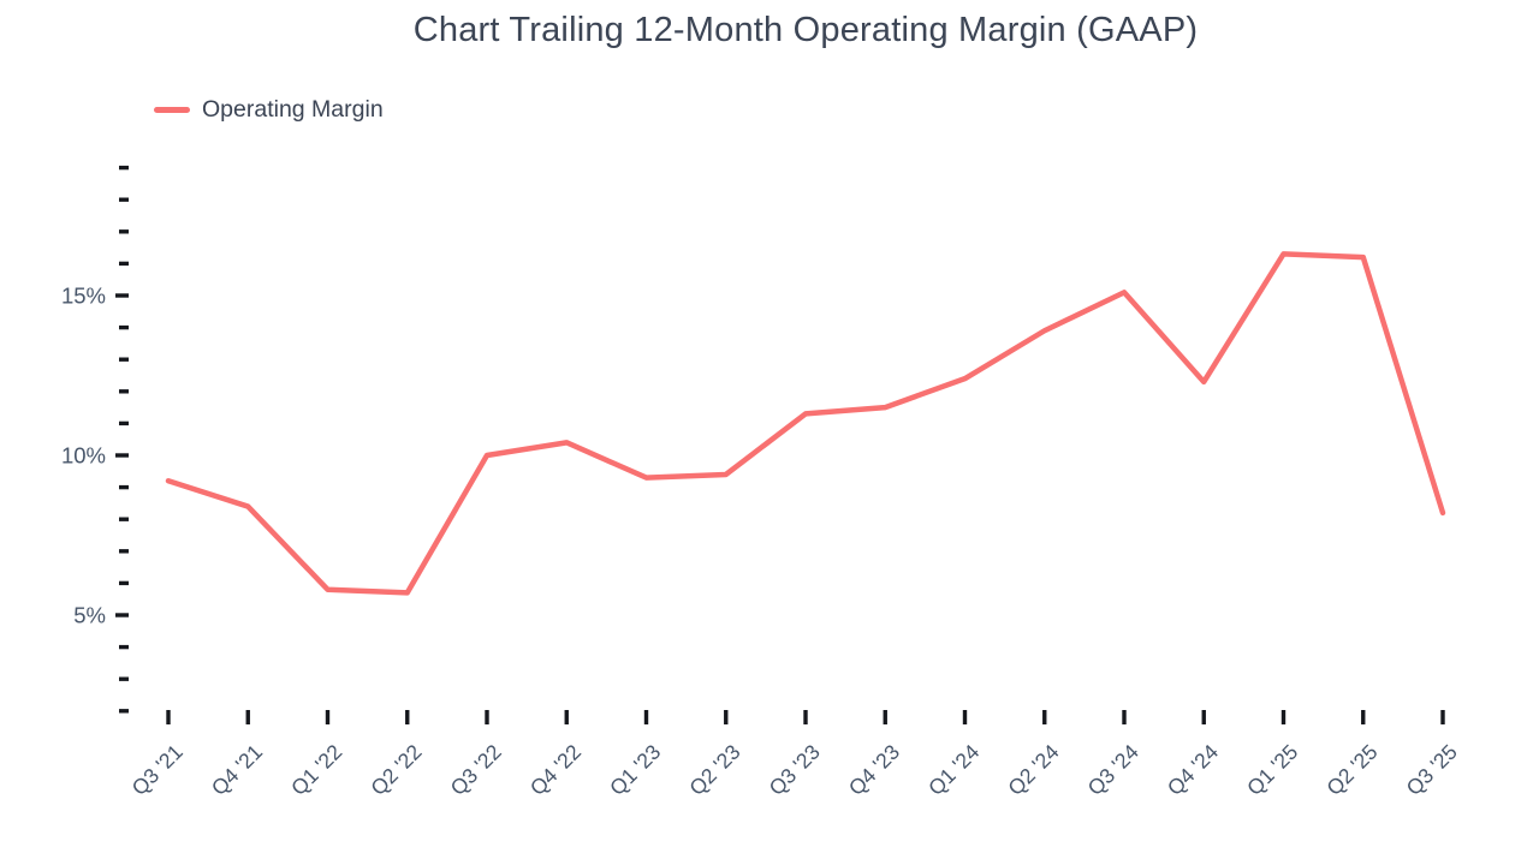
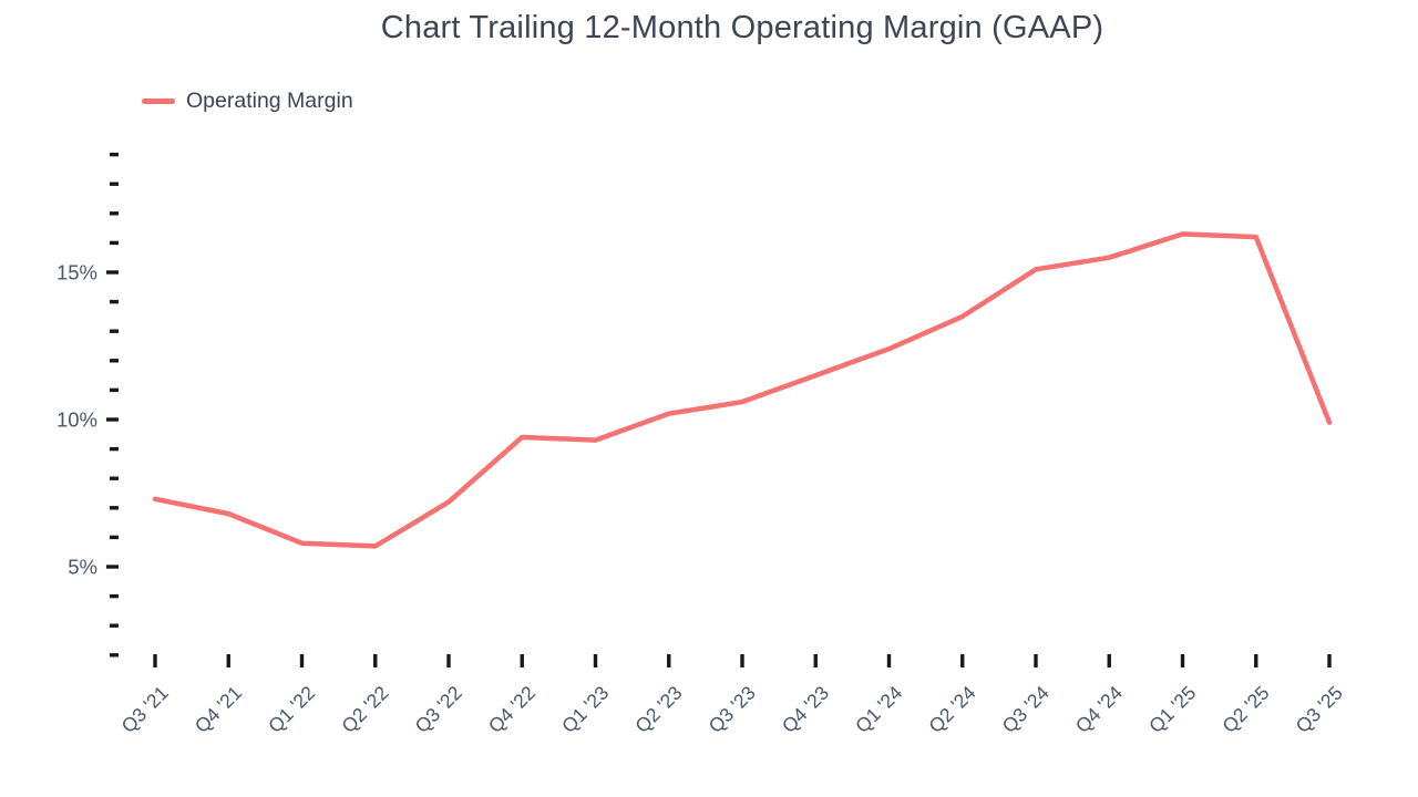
Q3 '21: 9.2% -> 7.3%
Q4 '21: 8.4% -> 6.8%
Q3 '22: 10.0% -> 7.2%
Q4 '22: 10.4% -> 9.4%
Q2 '23: 9.4% -> 10.2%
Q3 '23: 11.3% -> 10.6%
Q2 '24: 13.9% -> 13.5%
Q4 '24: 12.3% -> 15.5%
Q3 '25: 8.2% -> 9.9%
